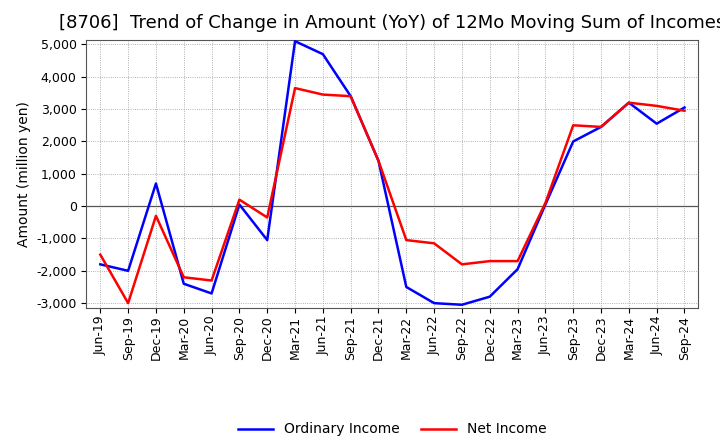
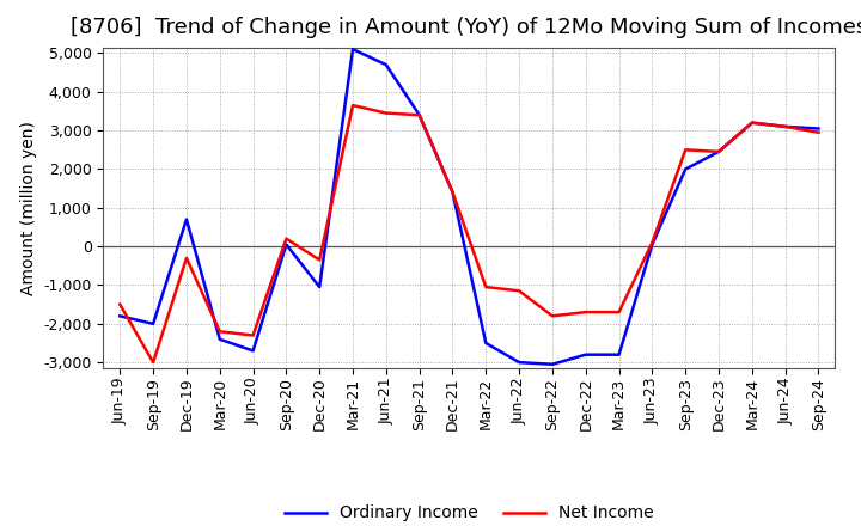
Ordinary Income/Mar-23: -1,950 -> -2,800
Ordinary Income/Jun-24: 2,550 -> 3,100
